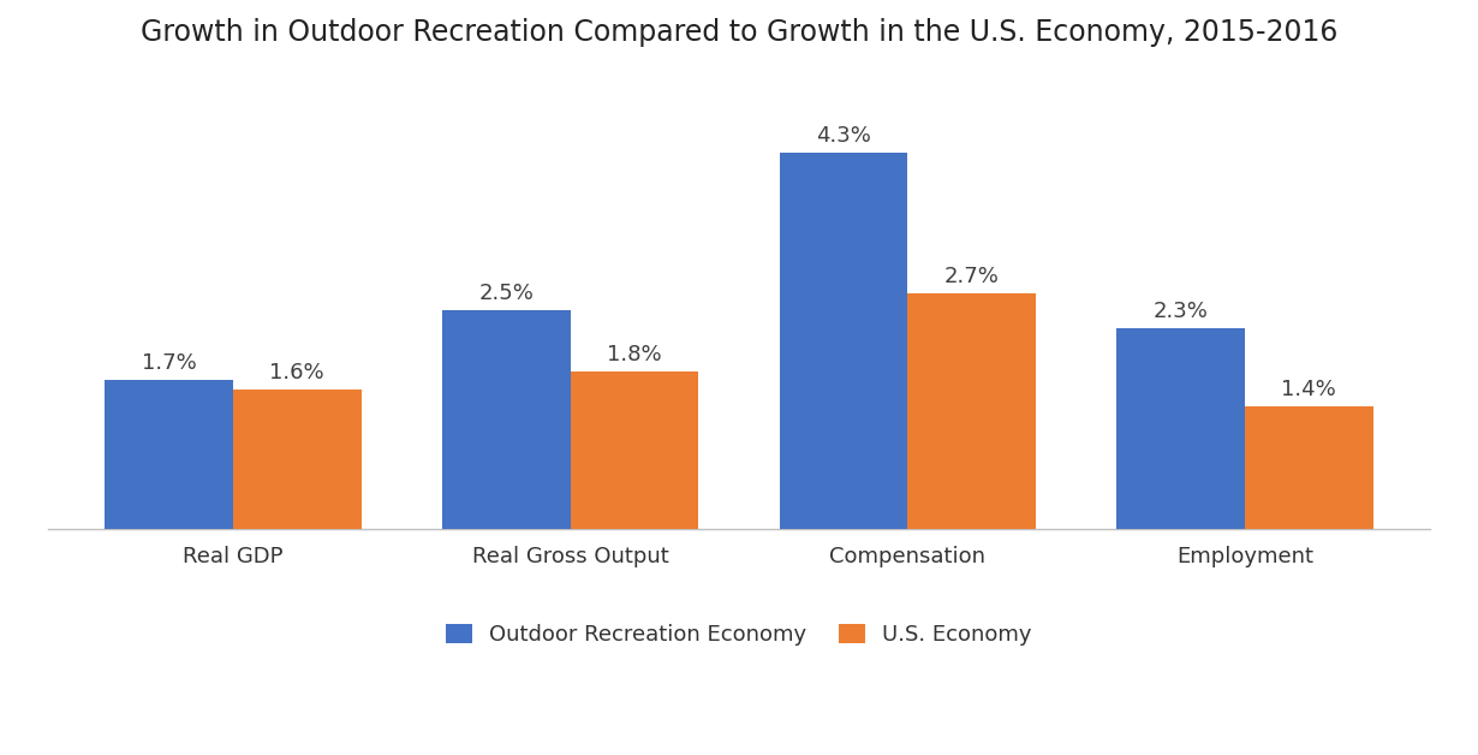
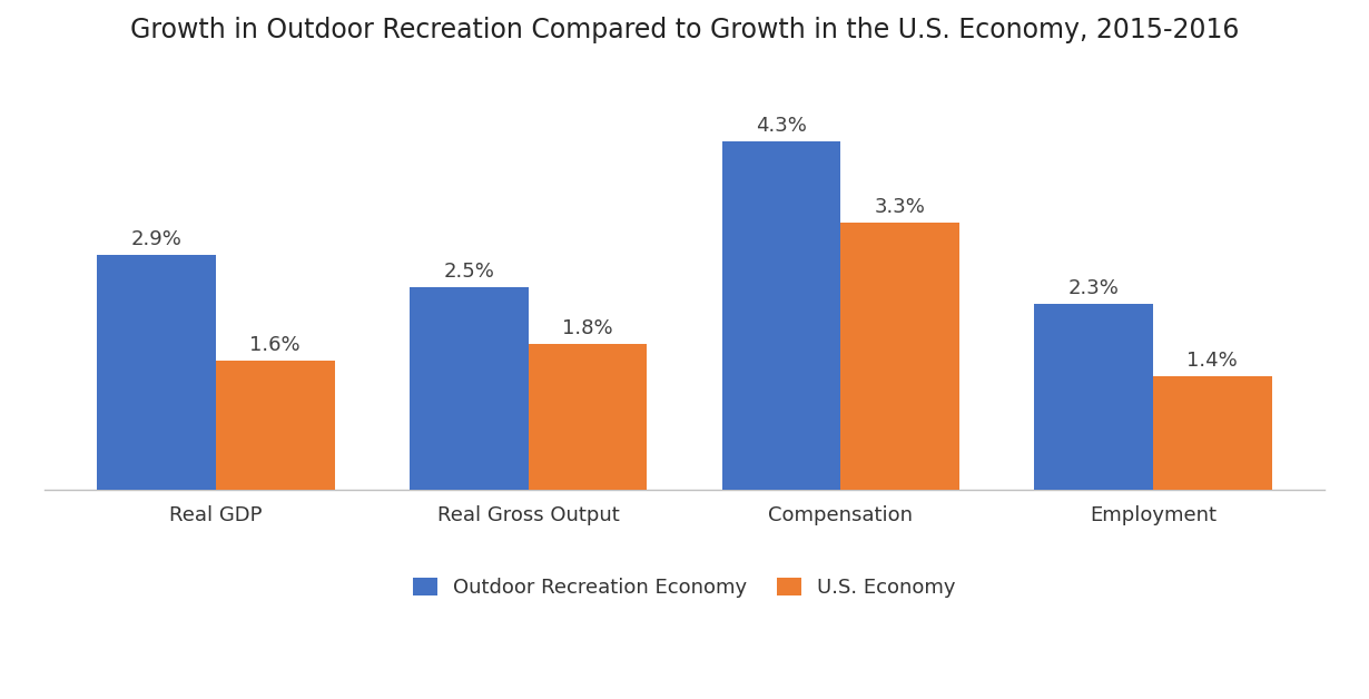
Outdoor Recreation Economy/Real GDP: 1.7% -> 2.9%
U.S. Economy/Compensation: 2.7% -> 3.3%
